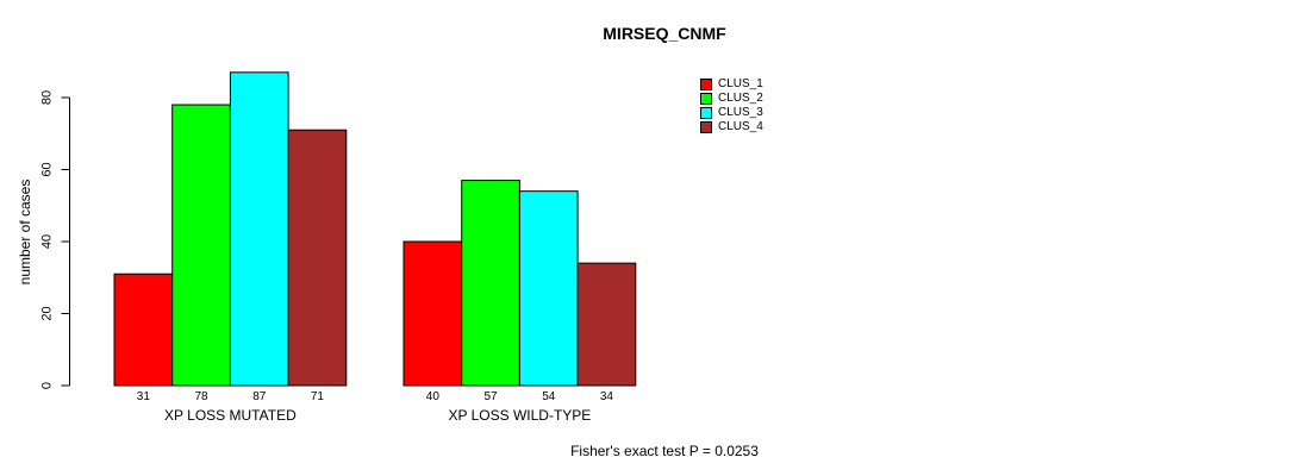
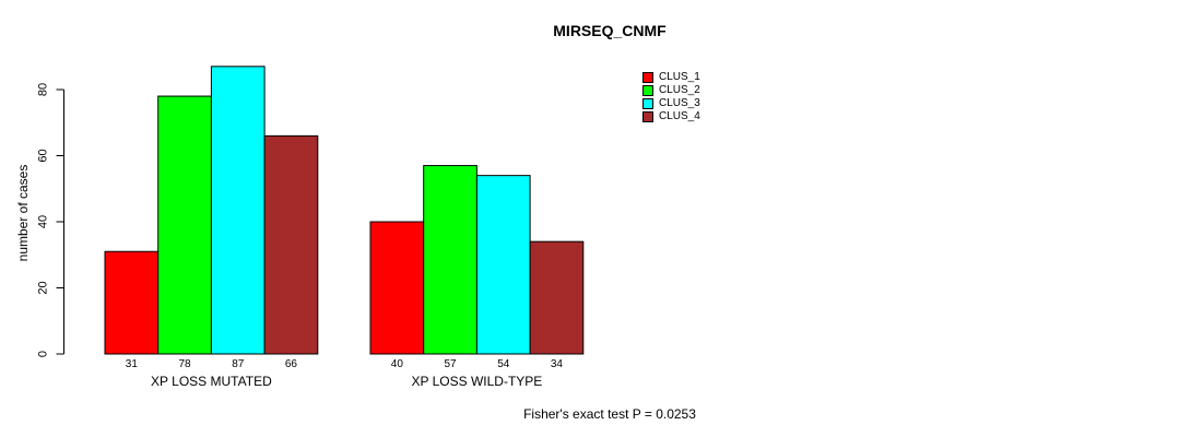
CLUS_4/XP LOSS MUTATED: 71 -> 66
